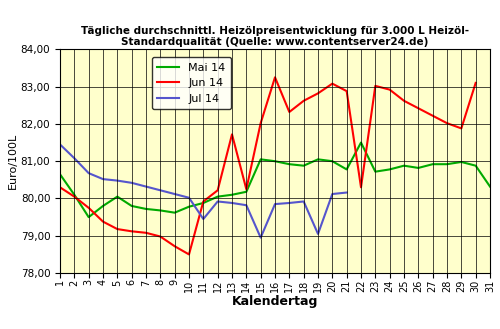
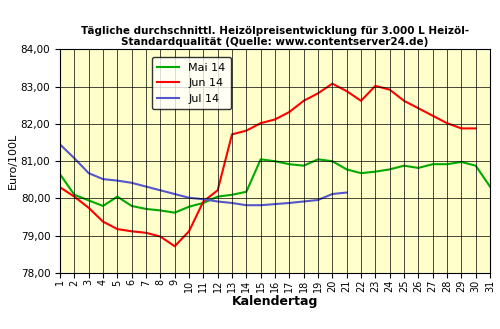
Mai 14/3: 79,50 -> 79,95
Jun 14/10: 78,50 -> 79,12
Jul 14/11: 79,45 -> 79,98
Jun 14/14: 80,25 -> 81,82
Jul 14/15: 78,95 -> 79,82
Jun 14/16: 83,25 -> 82,12
Jul 14/19: 79,05 -> 79,96
Mai 14/22: 81,50 -> 80,68
Jun 14/22: 80,30 -> 82,62
Jun 14/30: 83,10 -> 81,88
